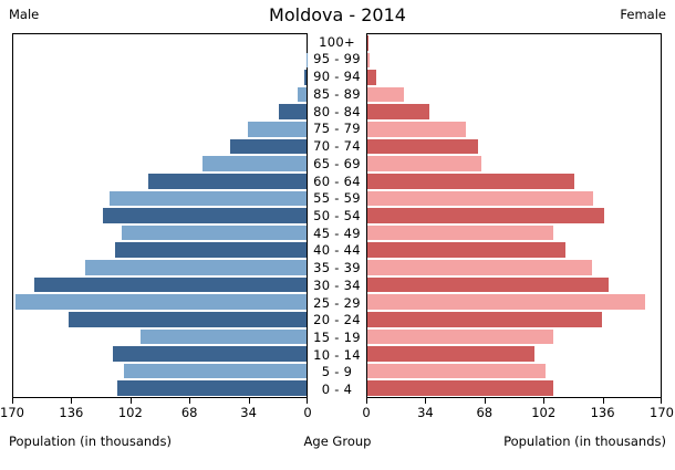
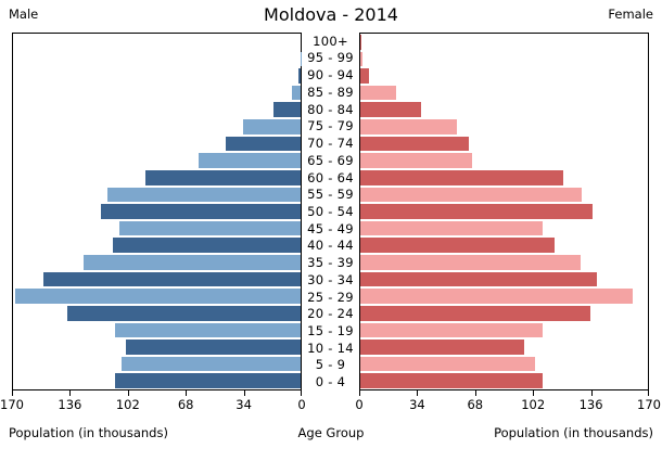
Male/10 - 14: 112 -> 103
Male/15 - 19: 96 -> 110
Male/30 - 34: 158 -> 152
